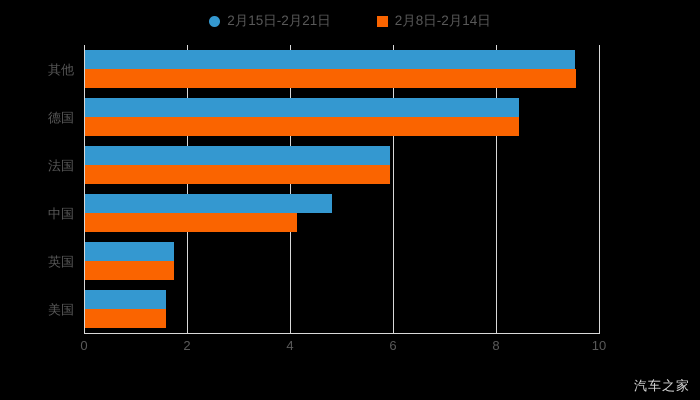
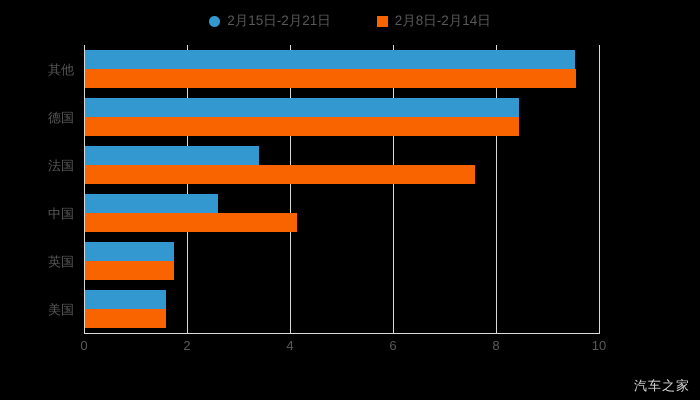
2月15日-2月21日/法国: 6.0 -> 3.4
2月8日-2月14日/法国: 6.0 -> 7.6
2月15日-2月21日/中国: 4.8 -> 2.6
